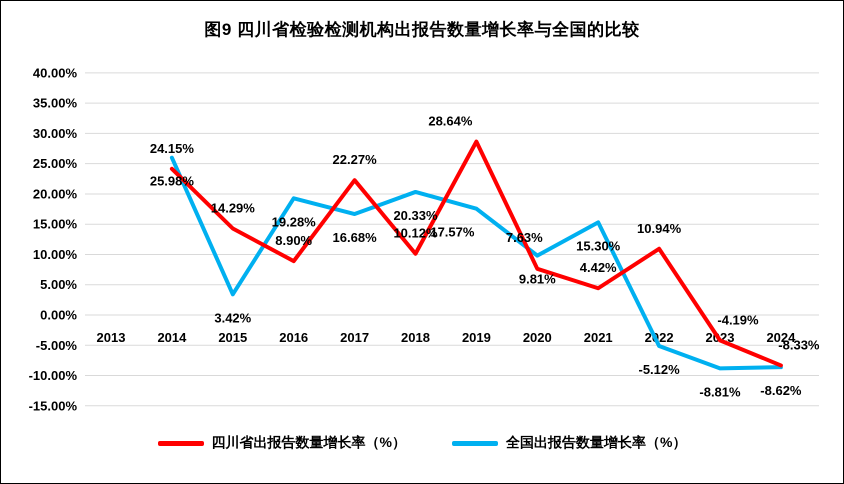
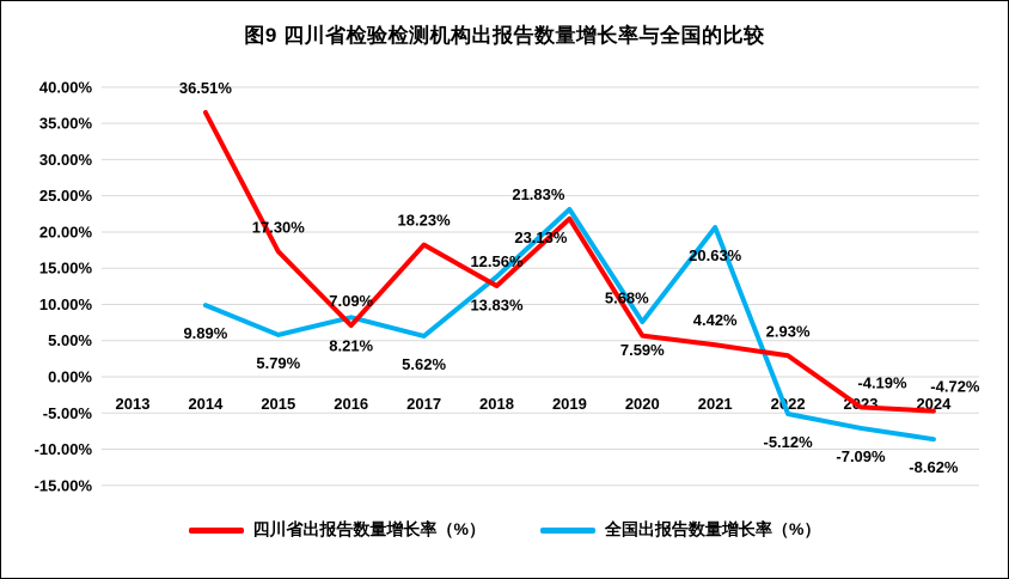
四川省出报告数量增长率（%）/2014: 24.15% -> 36.51%
全国出报告数量增长率（%）/2014: 25.98% -> 9.89%
四川省出报告数量增长率（%）/2015: 14.29% -> 17.30%
全国出报告数量增长率（%）/2015: 3.42% -> 5.79%
四川省出报告数量增长率（%）/2016: 8.90% -> 7.09%
全国出报告数量增长率（%）/2016: 19.28% -> 8.21%
四川省出报告数量增长率（%）/2017: 22.27% -> 18.23%
全国出报告数量增长率（%）/2017: 16.68% -> 5.62%
四川省出报告数量增长率（%）/2018: 10.12% -> 12.56%
全国出报告数量增长率（%）/2018: 20.33% -> 13.83%
四川省出报告数量增长率（%）/2019: 28.64% -> 21.83%
全国出报告数量增长率（%）/2019: 17.57% -> 23.13%
四川省出报告数量增长率（%）/2020: 7.63% -> 5.68%
全国出报告数量增长率（%）/2020: 9.81% -> 7.59%
全国出报告数量增长率（%）/2021: 15.30% -> 20.63%
四川省出报告数量增长率（%）/2022: 10.94% -> 2.93%
全国出报告数量增长率（%）/2023: -8.81% -> -7.09%
四川省出报告数量增长率（%）/2024: -8.33% -> -4.72%
